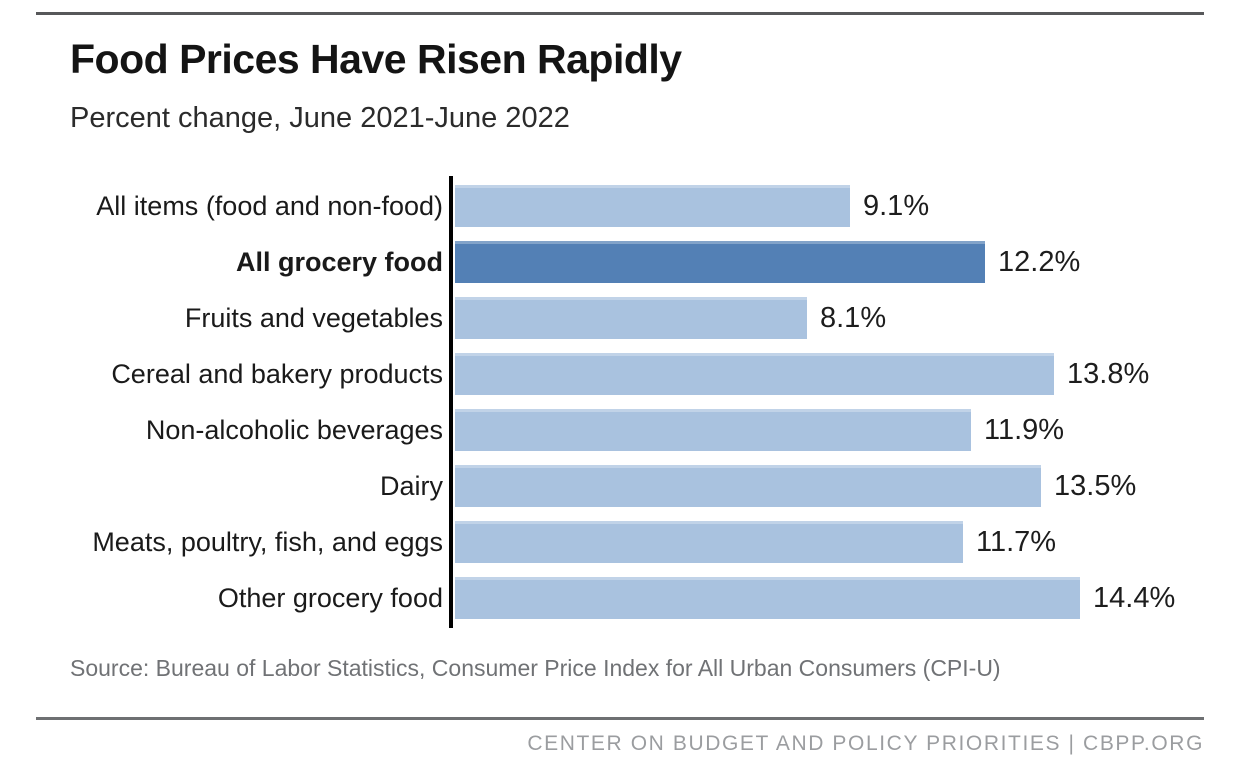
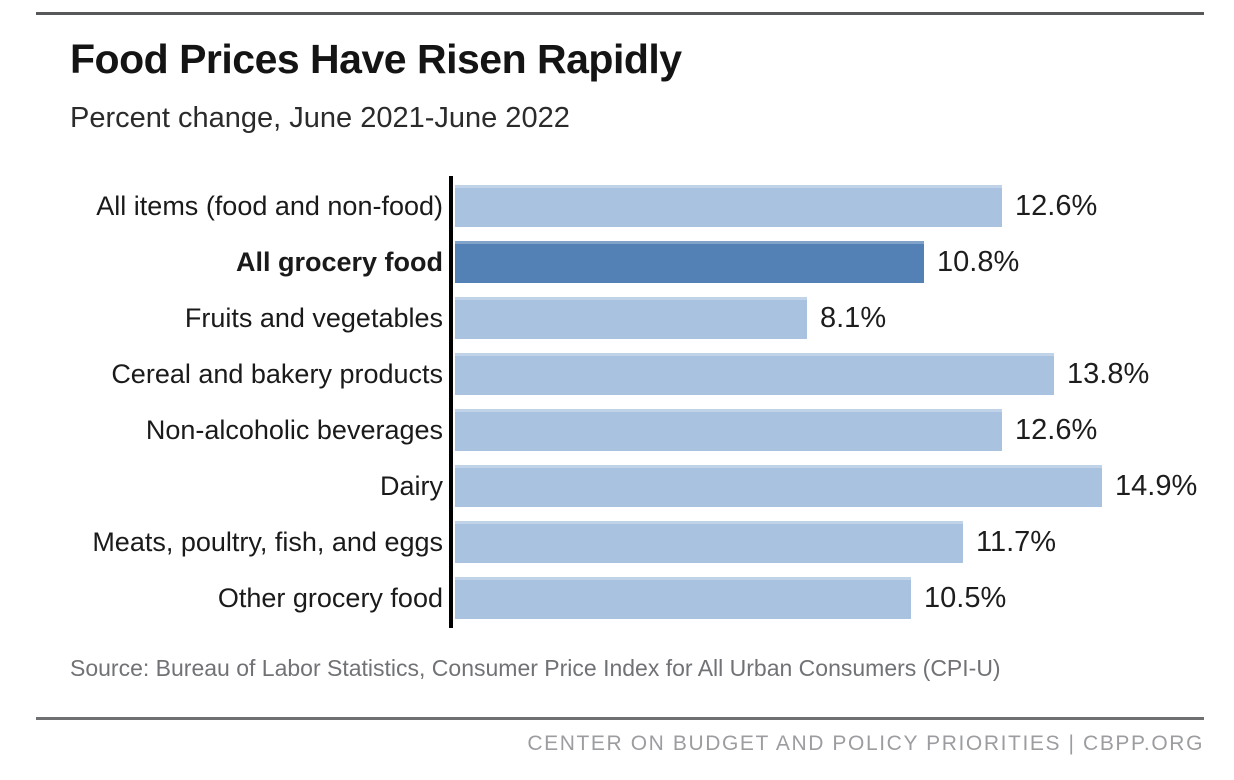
All items (food and non-food): 9.1% -> 12.6%
All grocery food: 12.2% -> 10.8%
Non-alcoholic beverages: 11.9% -> 12.6%
Dairy: 13.5% -> 14.9%
Other grocery food: 14.4% -> 10.5%
